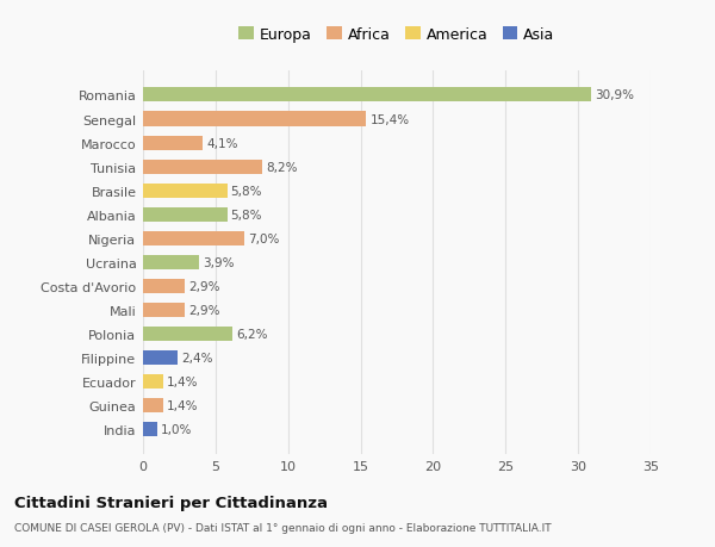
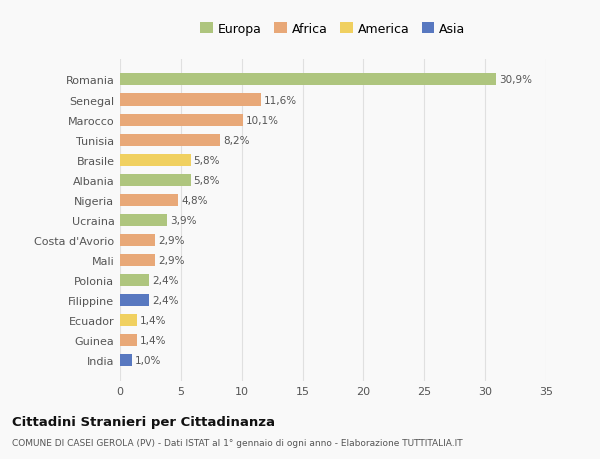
Senegal: 15,4% -> 11,6%
Marocco: 4,1% -> 10,1%
Nigeria: 7,0% -> 4,8%
Polonia: 6,2% -> 2,4%
